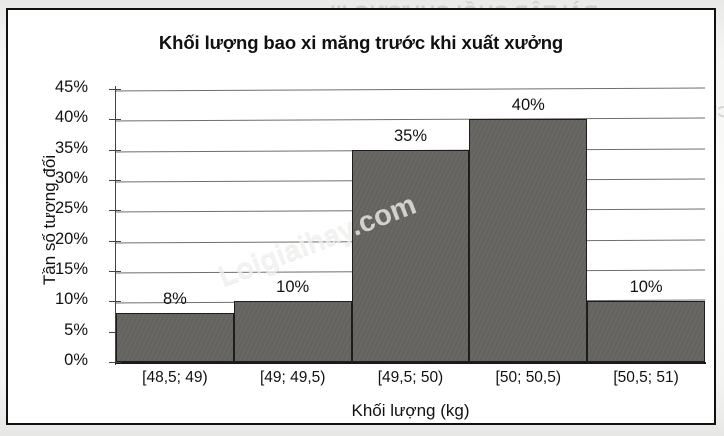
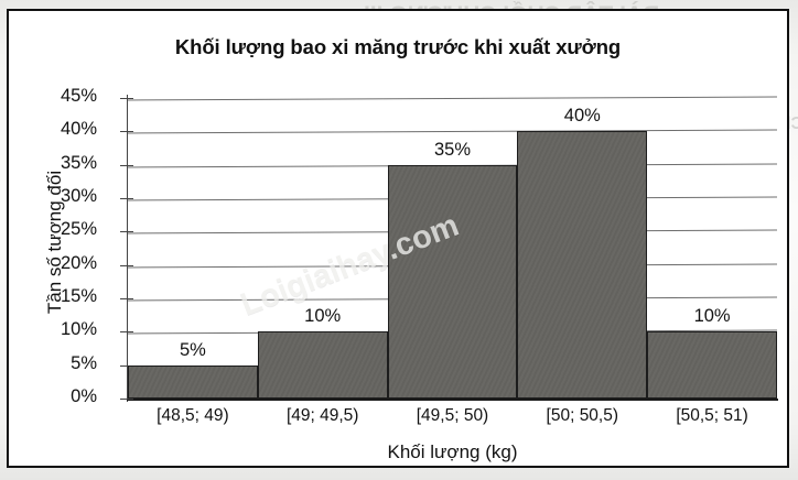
[48,5; 49): 8% -> 5%
